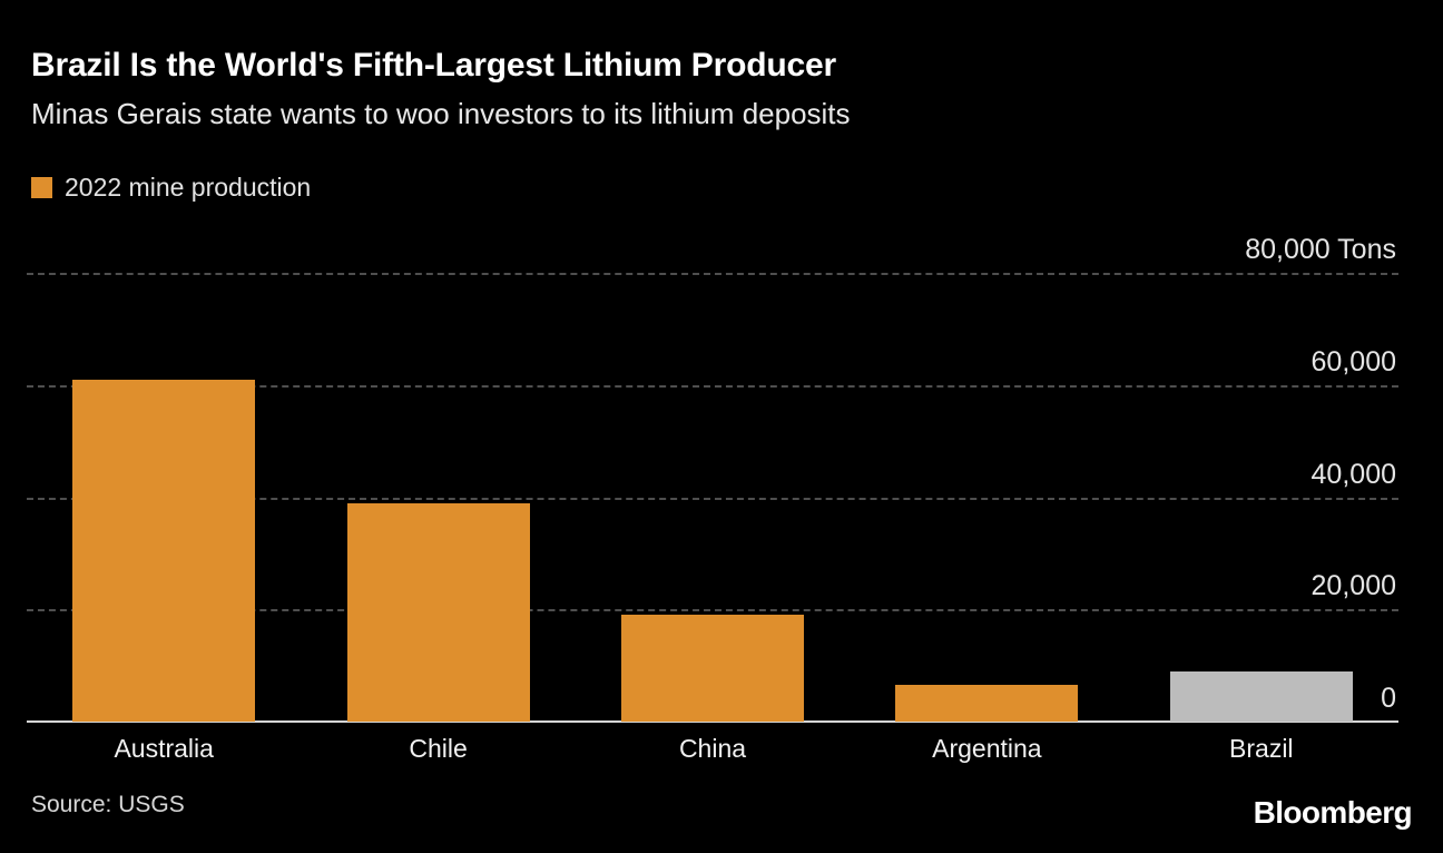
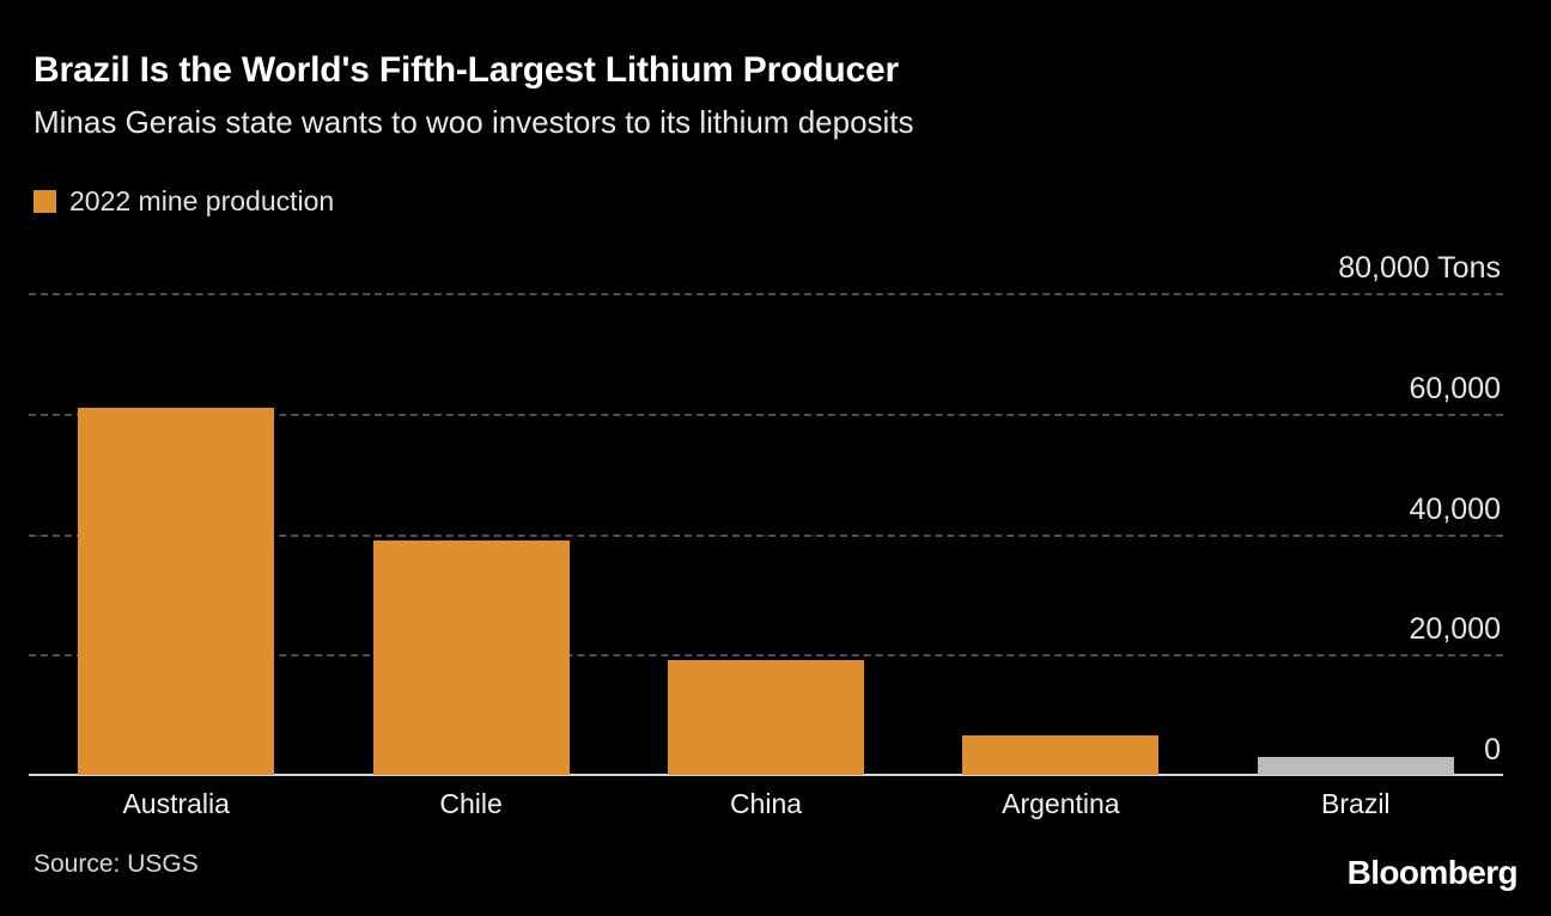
Brazil: 9000 -> 3000
